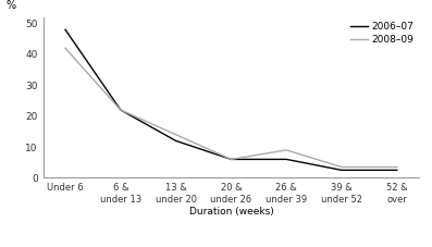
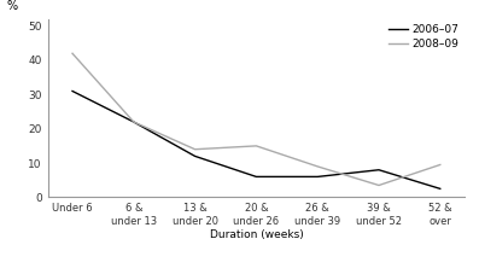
2006–07/Under 6: 48.0 -> 31.0
2008–09/20 & under 26: 6.0 -> 15.0
2006–07/39 & under 52: 2.5 -> 8.0
2008–09/52 & over: 3.5 -> 9.5
